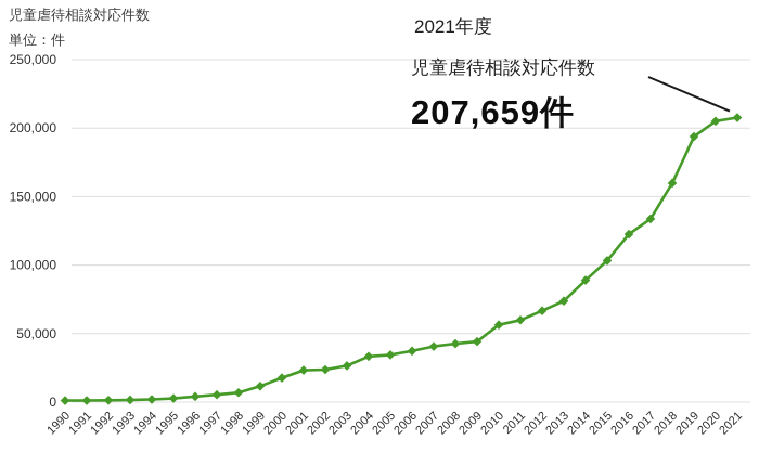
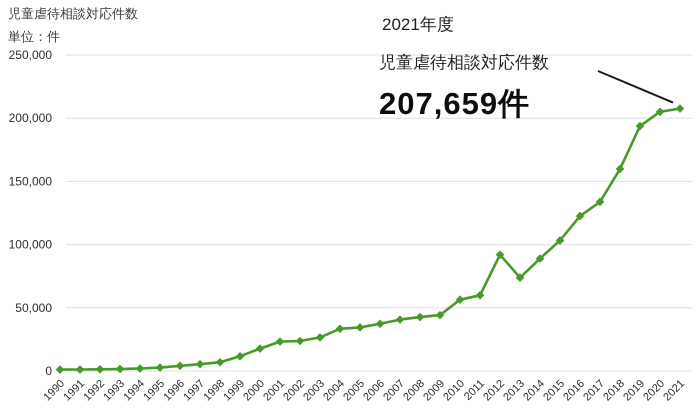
2012: 67000 -> 92000
